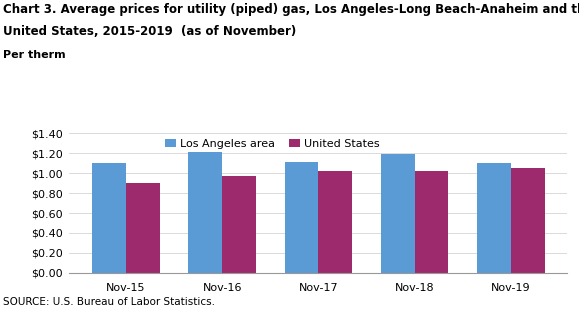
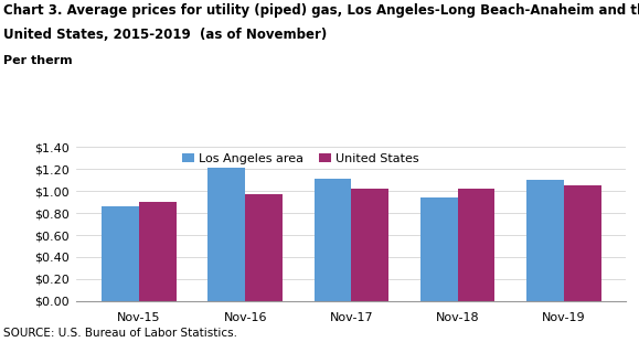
Los Angeles area/Nov-15: $1.10 -> $0.86
Los Angeles area/Nov-18: $1.19 -> $0.94
